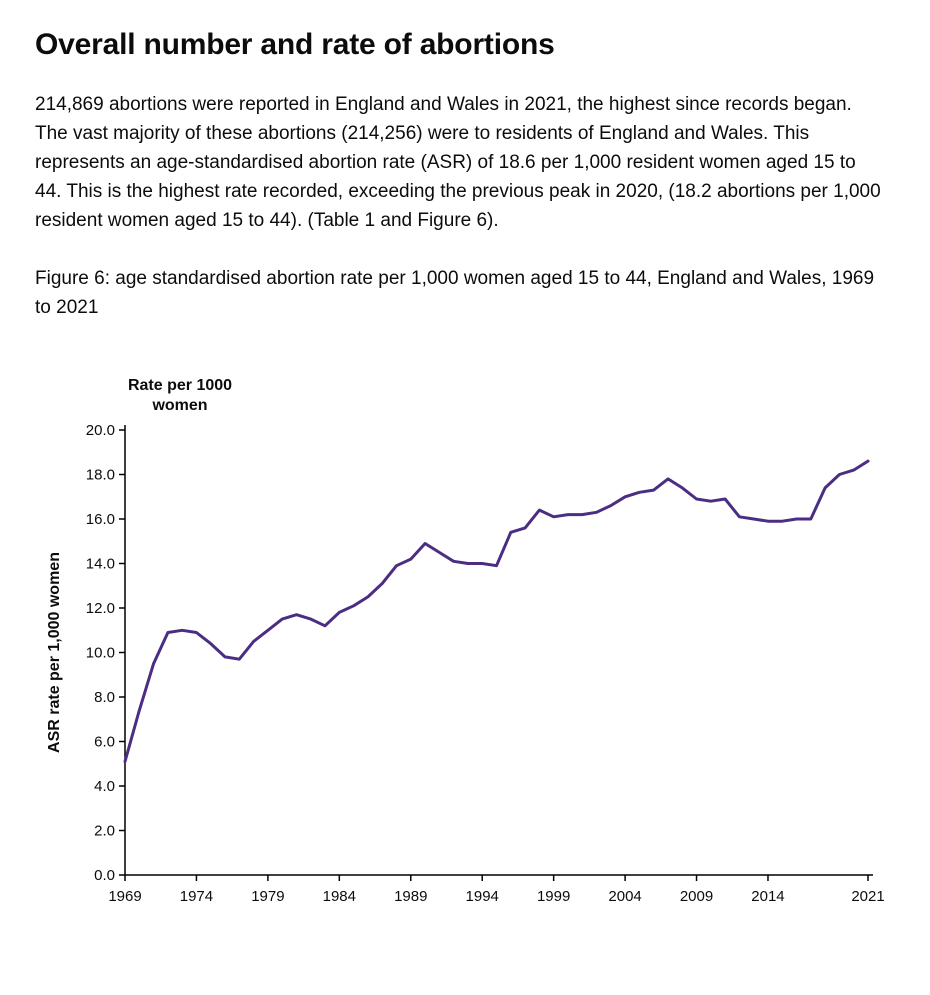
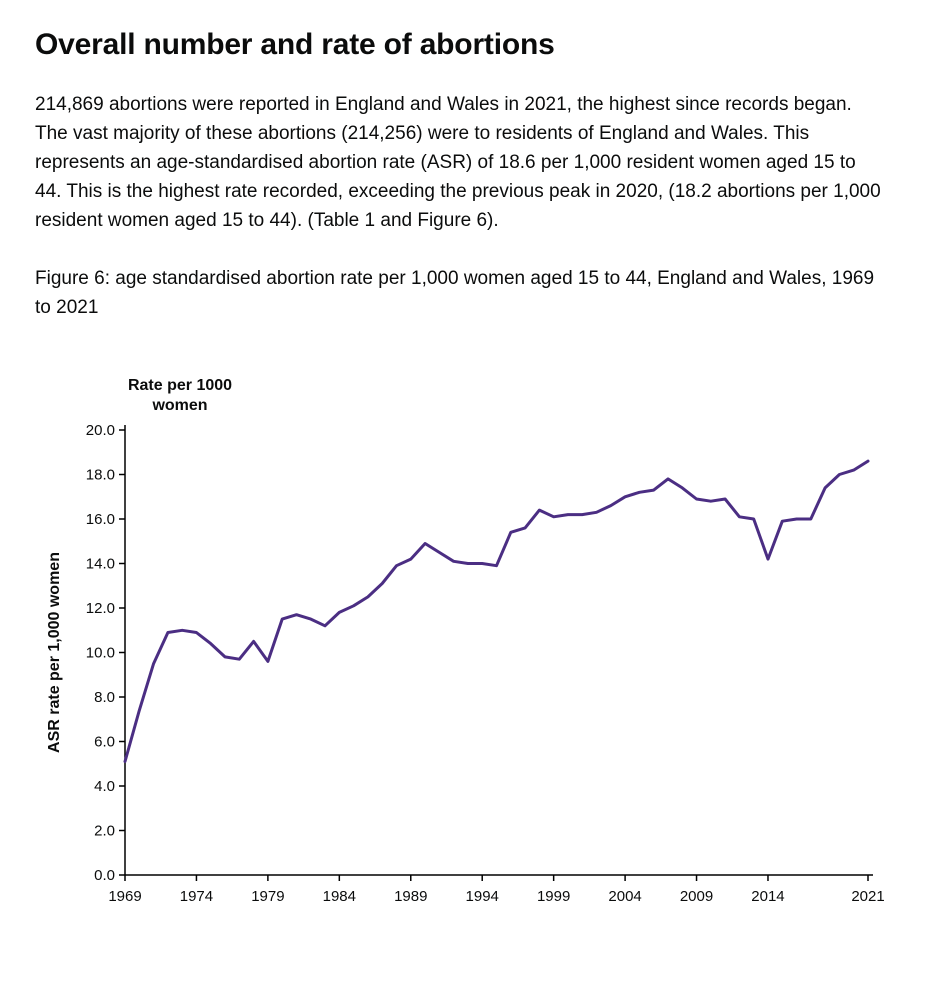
1979: 11.0 -> 9.6
2014: 15.9 -> 14.2
